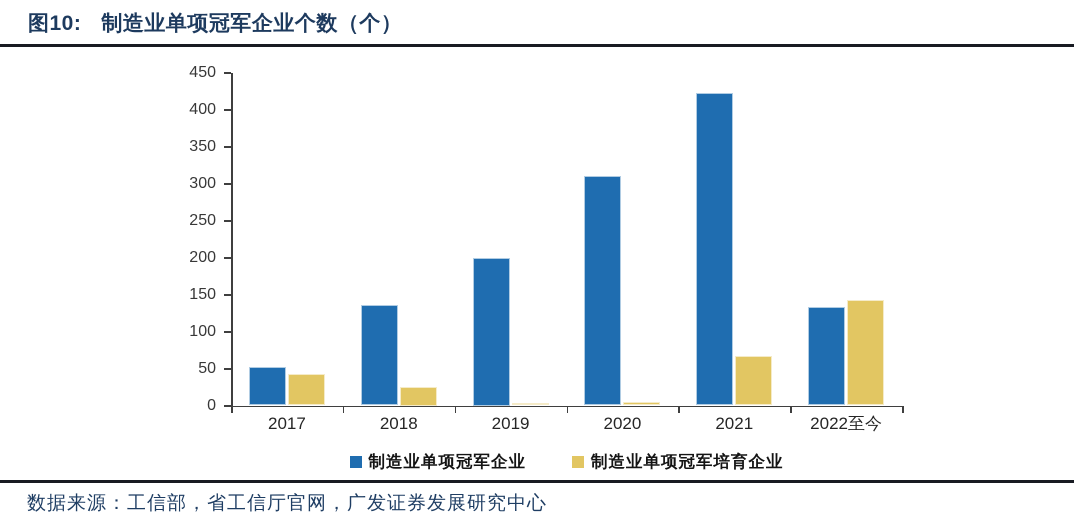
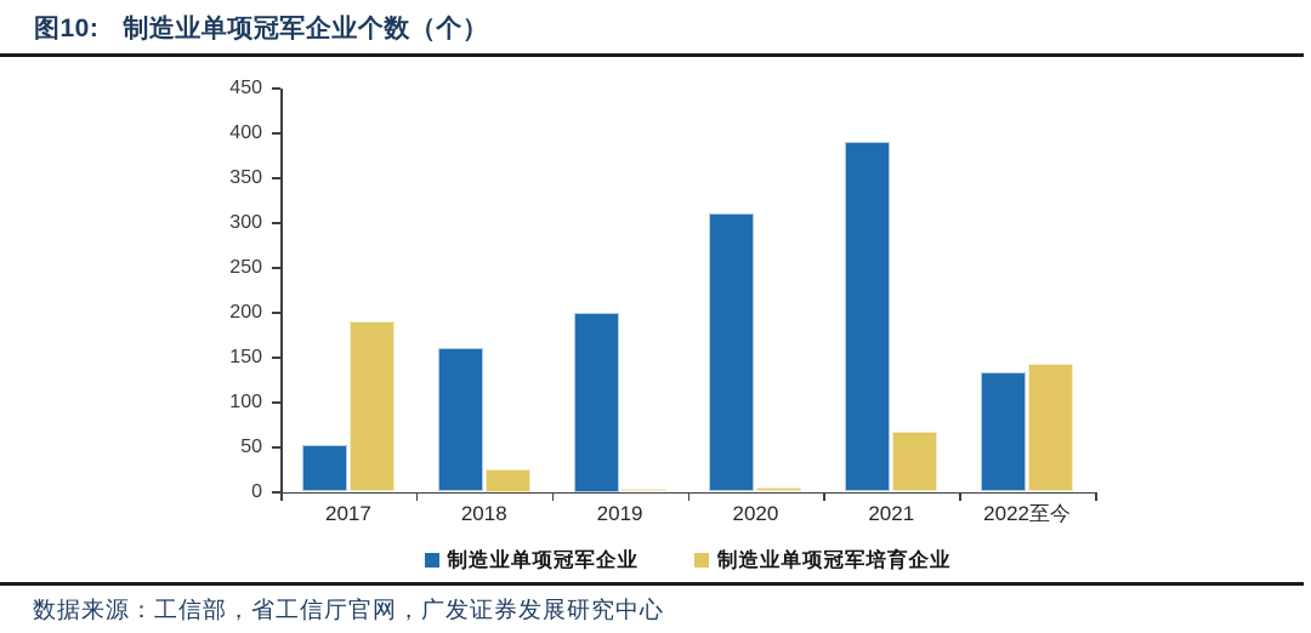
制造业单项冠军培育企业/2017: 40 -> 190
制造业单项冠军企业/2018: 140 -> 160
制造业单项冠军企业/2021: 420 -> 390
